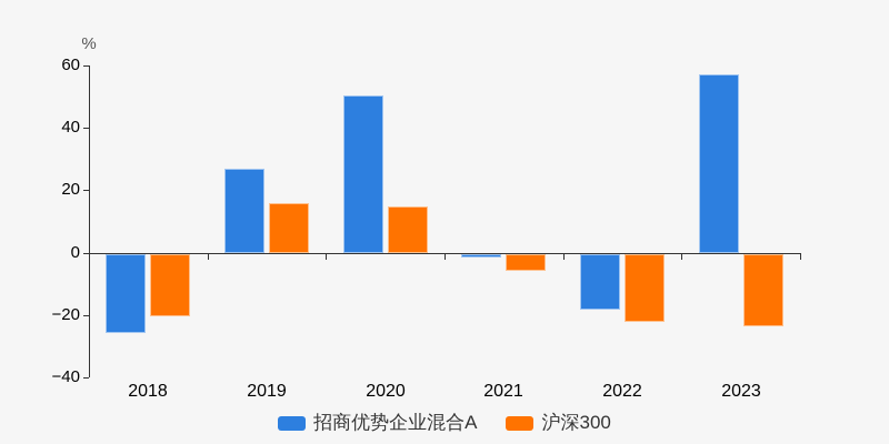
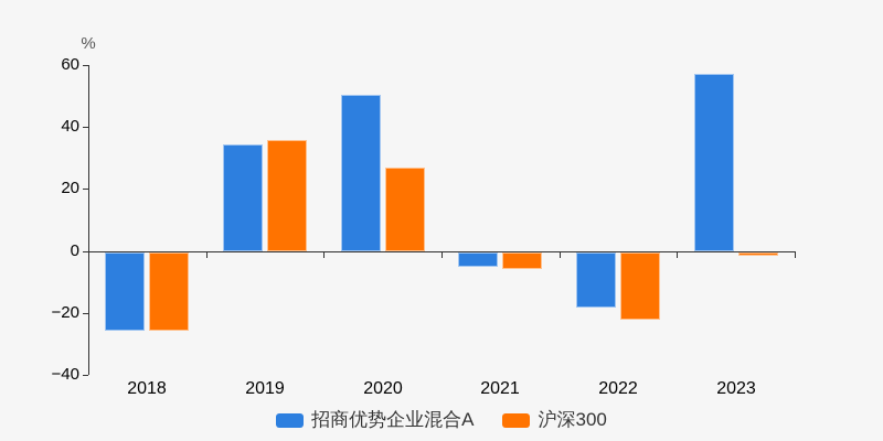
沪深300/2018: -20 -> -25
招商优势企业混合A/2019: 27 -> 35
沪深300/2019: 16 -> 36
沪深300/2020: 15 -> 27
招商优势企业混合A/2021: -1 -> -4
沪深300/2023: -23 -> -1
